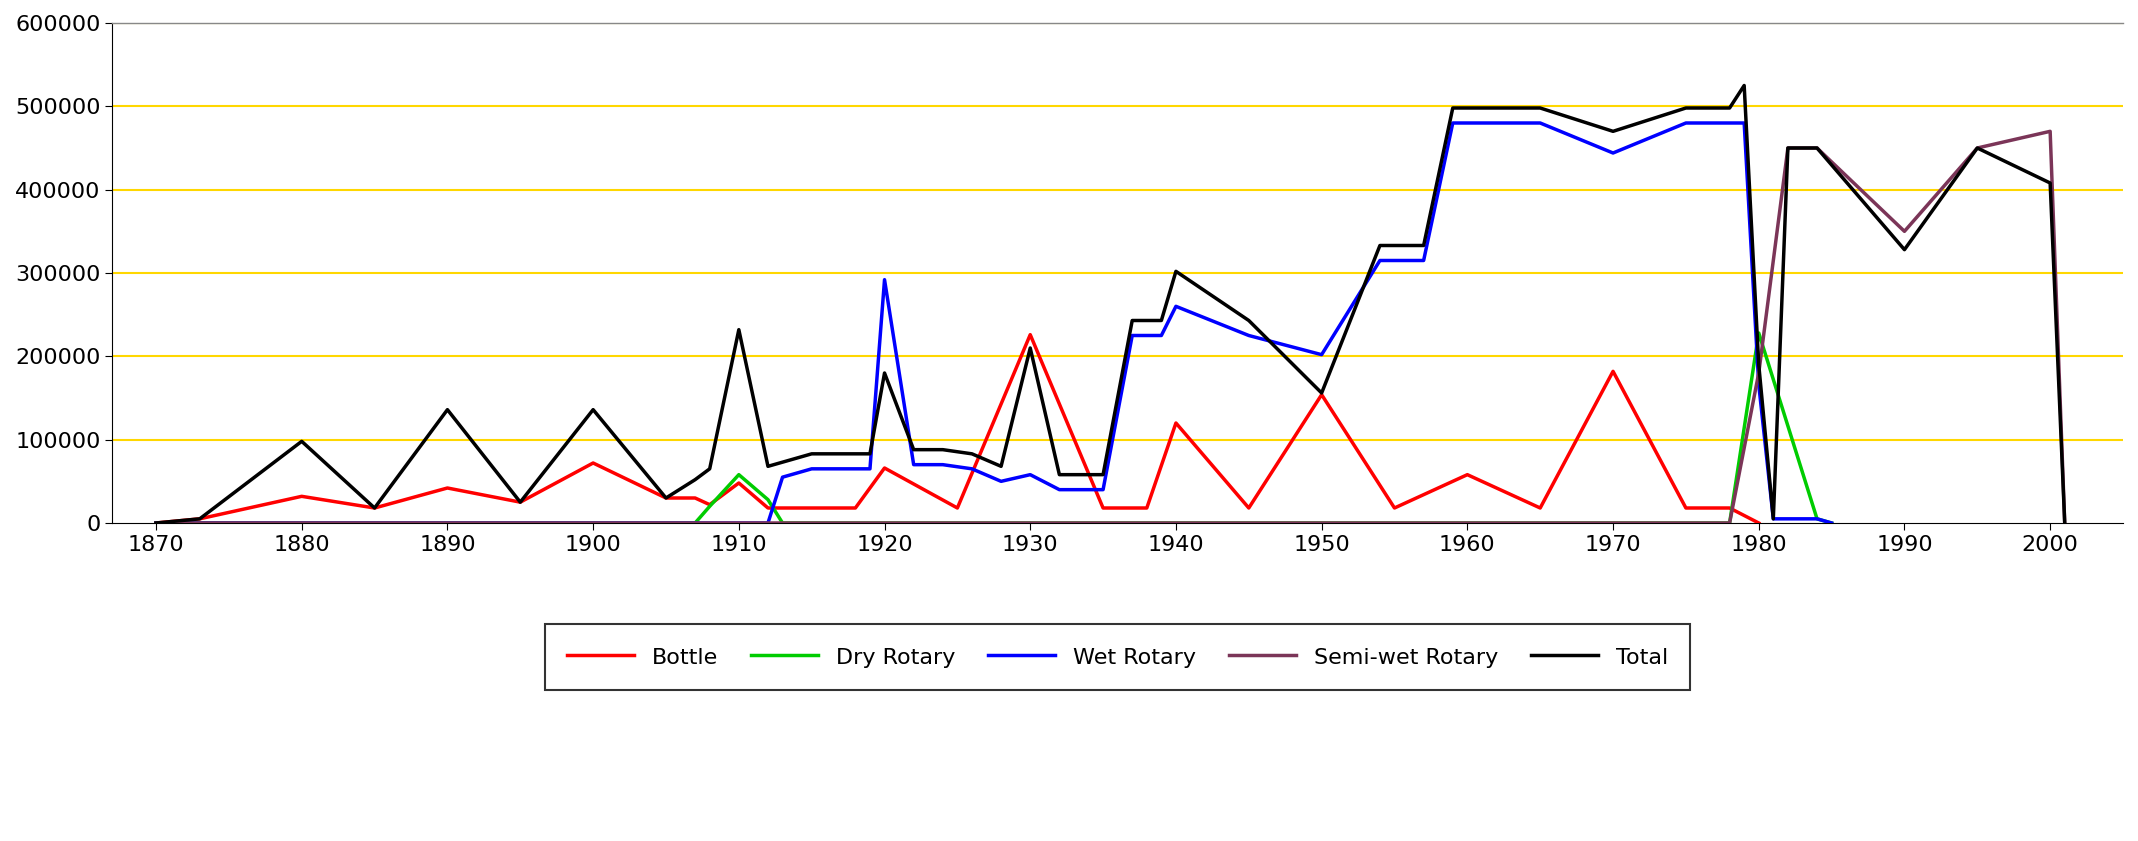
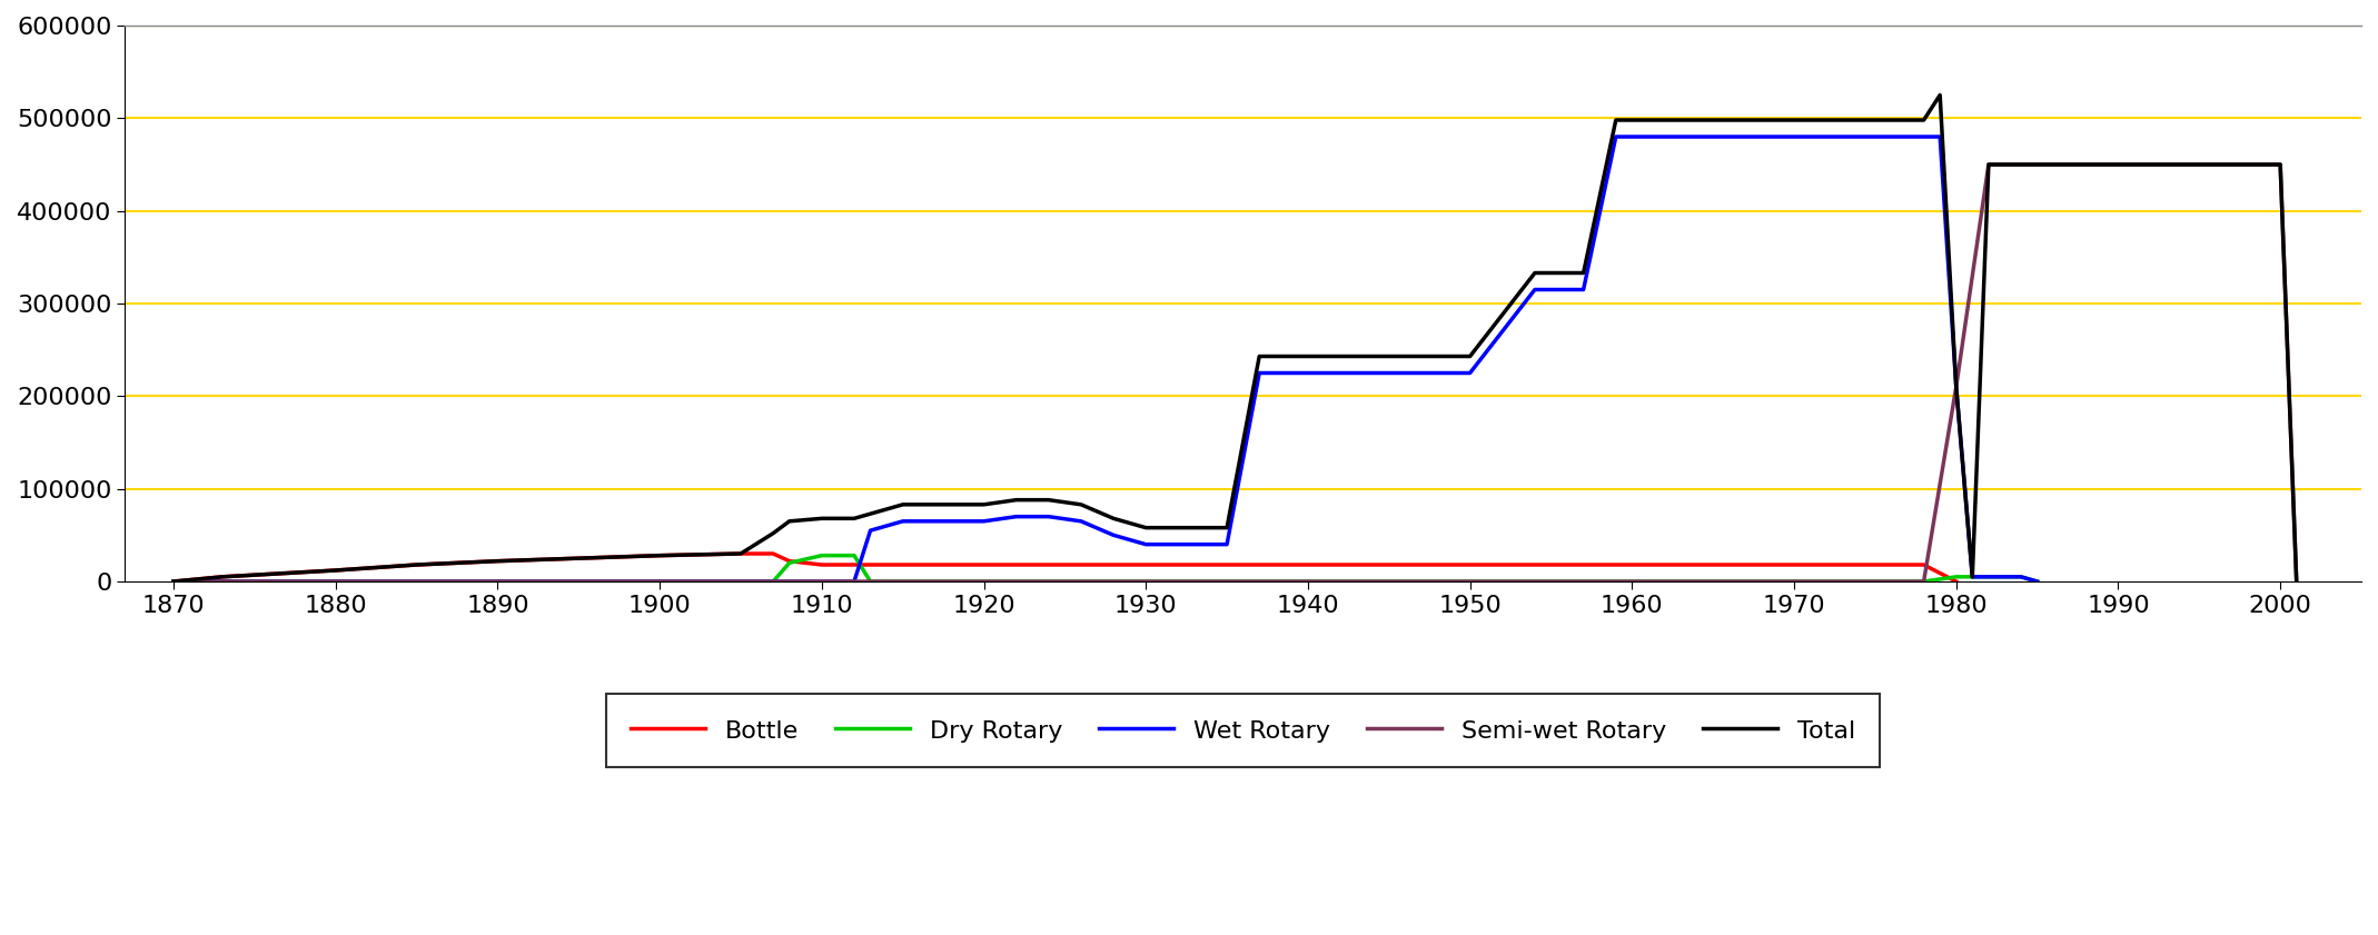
Bottle/1880: 32000 -> 12000
Total/1880: 98000 -> 12000
Bottle/1890: 42000 -> 22000
Total/1890: 136000 -> 22000
Bottle/1900: 72000 -> 28000
Total/1900: 136000 -> 28000
Bottle/1910: 48000 -> 18000
Dry Rotary/1910: 58000 -> 28000
Total/1910: 232000 -> 68000
Bottle/1920: 66000 -> 18000
Wet Rotary/1920: 292000 -> 65000
Total/1920: 180000 -> 83000
Bottle/1930: 226000 -> 18000
Wet Rotary/1930: 58000 -> 40000
Total/1930: 210000 -> 58000
Bottle/1940: 120000 -> 18000
Wet Rotary/1940: 260000 -> 225000
Total/1940: 302000 -> 243000
Bottle/1950: 154000 -> 18000
Wet Rotary/1950: 202000 -> 225000
Total/1950: 156000 -> 243000
Bottle/1960: 58000 -> 18000
Bottle/1970: 182000 -> 18000
Wet Rotary/1970: 444000 -> 480000
Total/1970: 470000 -> 498000
Dry Rotary/1980: 228000 -> 5000
Wet Rotary/1980: 166000 -> 210000
Semi-wet Rotary/1980: 180000 -> 210000
Total/1980: 190000 -> 210000
Semi-wet Rotary/1990: 350000 -> 450000
Total/1990: 328000 -> 450000
Semi-wet Rotary/2000: 470000 -> 450000
Total/2000: 408000 -> 450000
